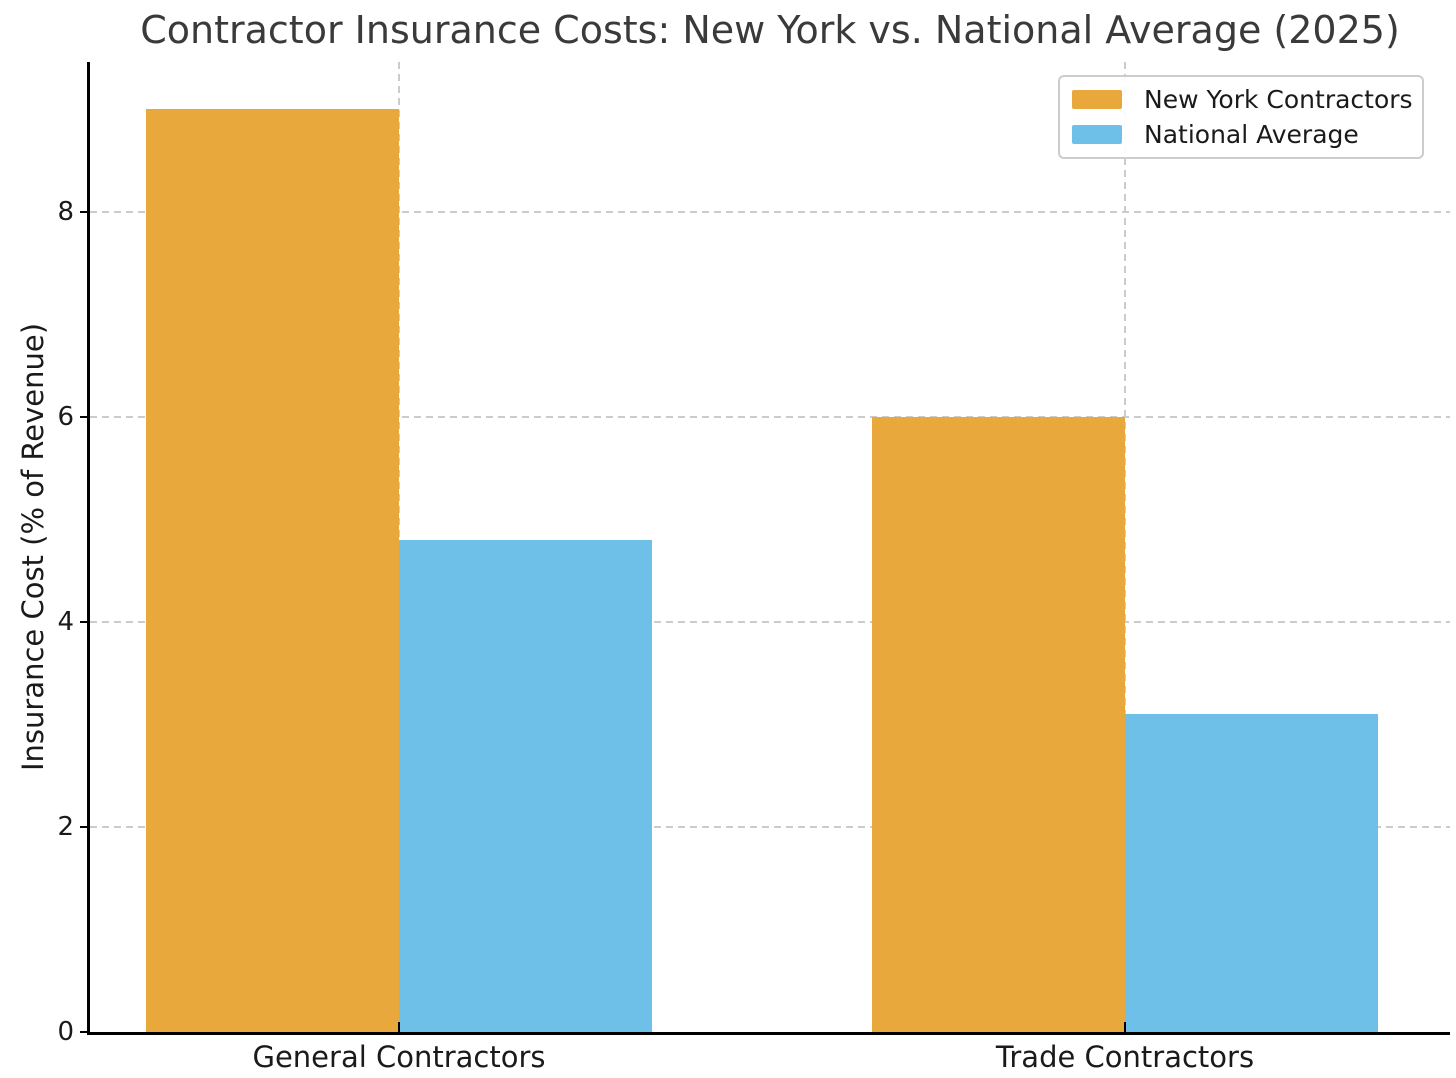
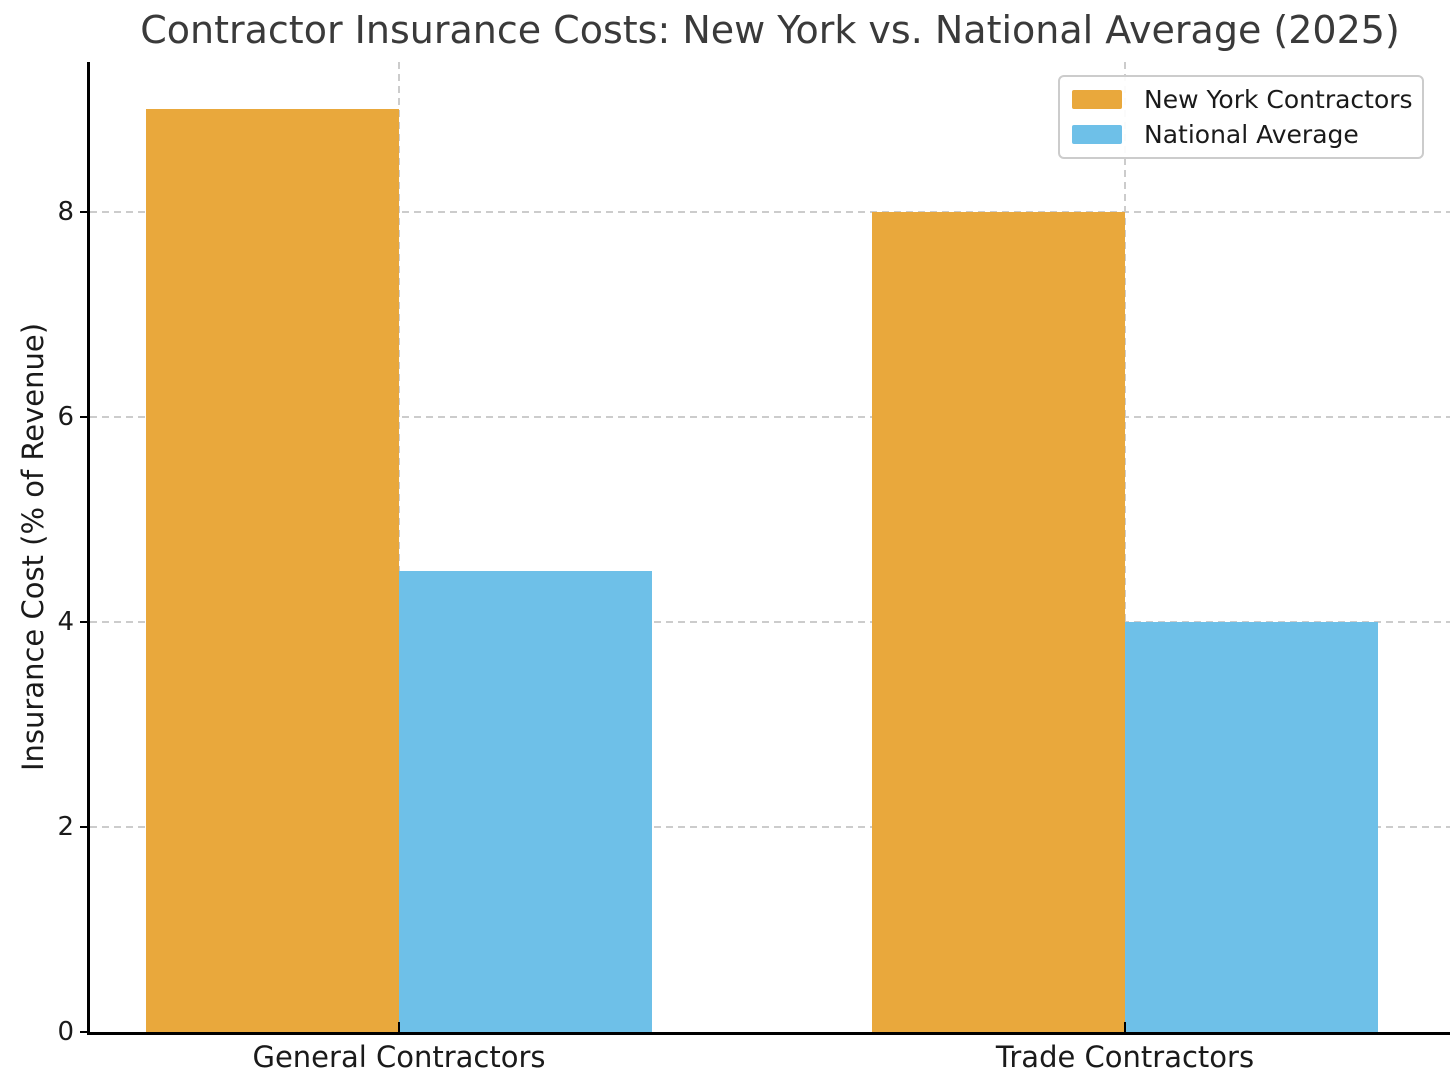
National Average/General Contractors: 4.8 -> 4.5
New York Contractors/Trade Contractors: 6 -> 8
National Average/Trade Contractors: 3.1 -> 4.0
